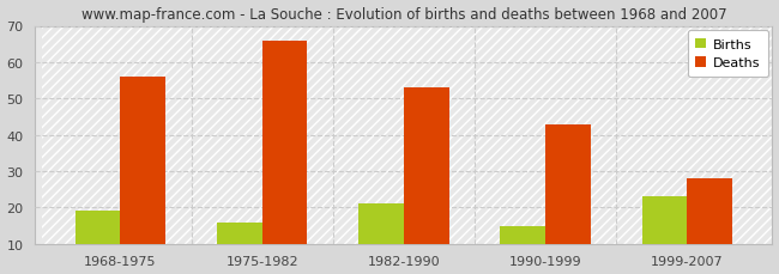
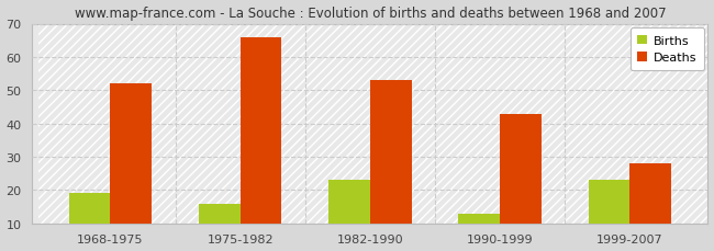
Deaths/1968-1975: 56 -> 52
Births/1982-1990: 21 -> 23
Births/1990-1999: 15 -> 13
